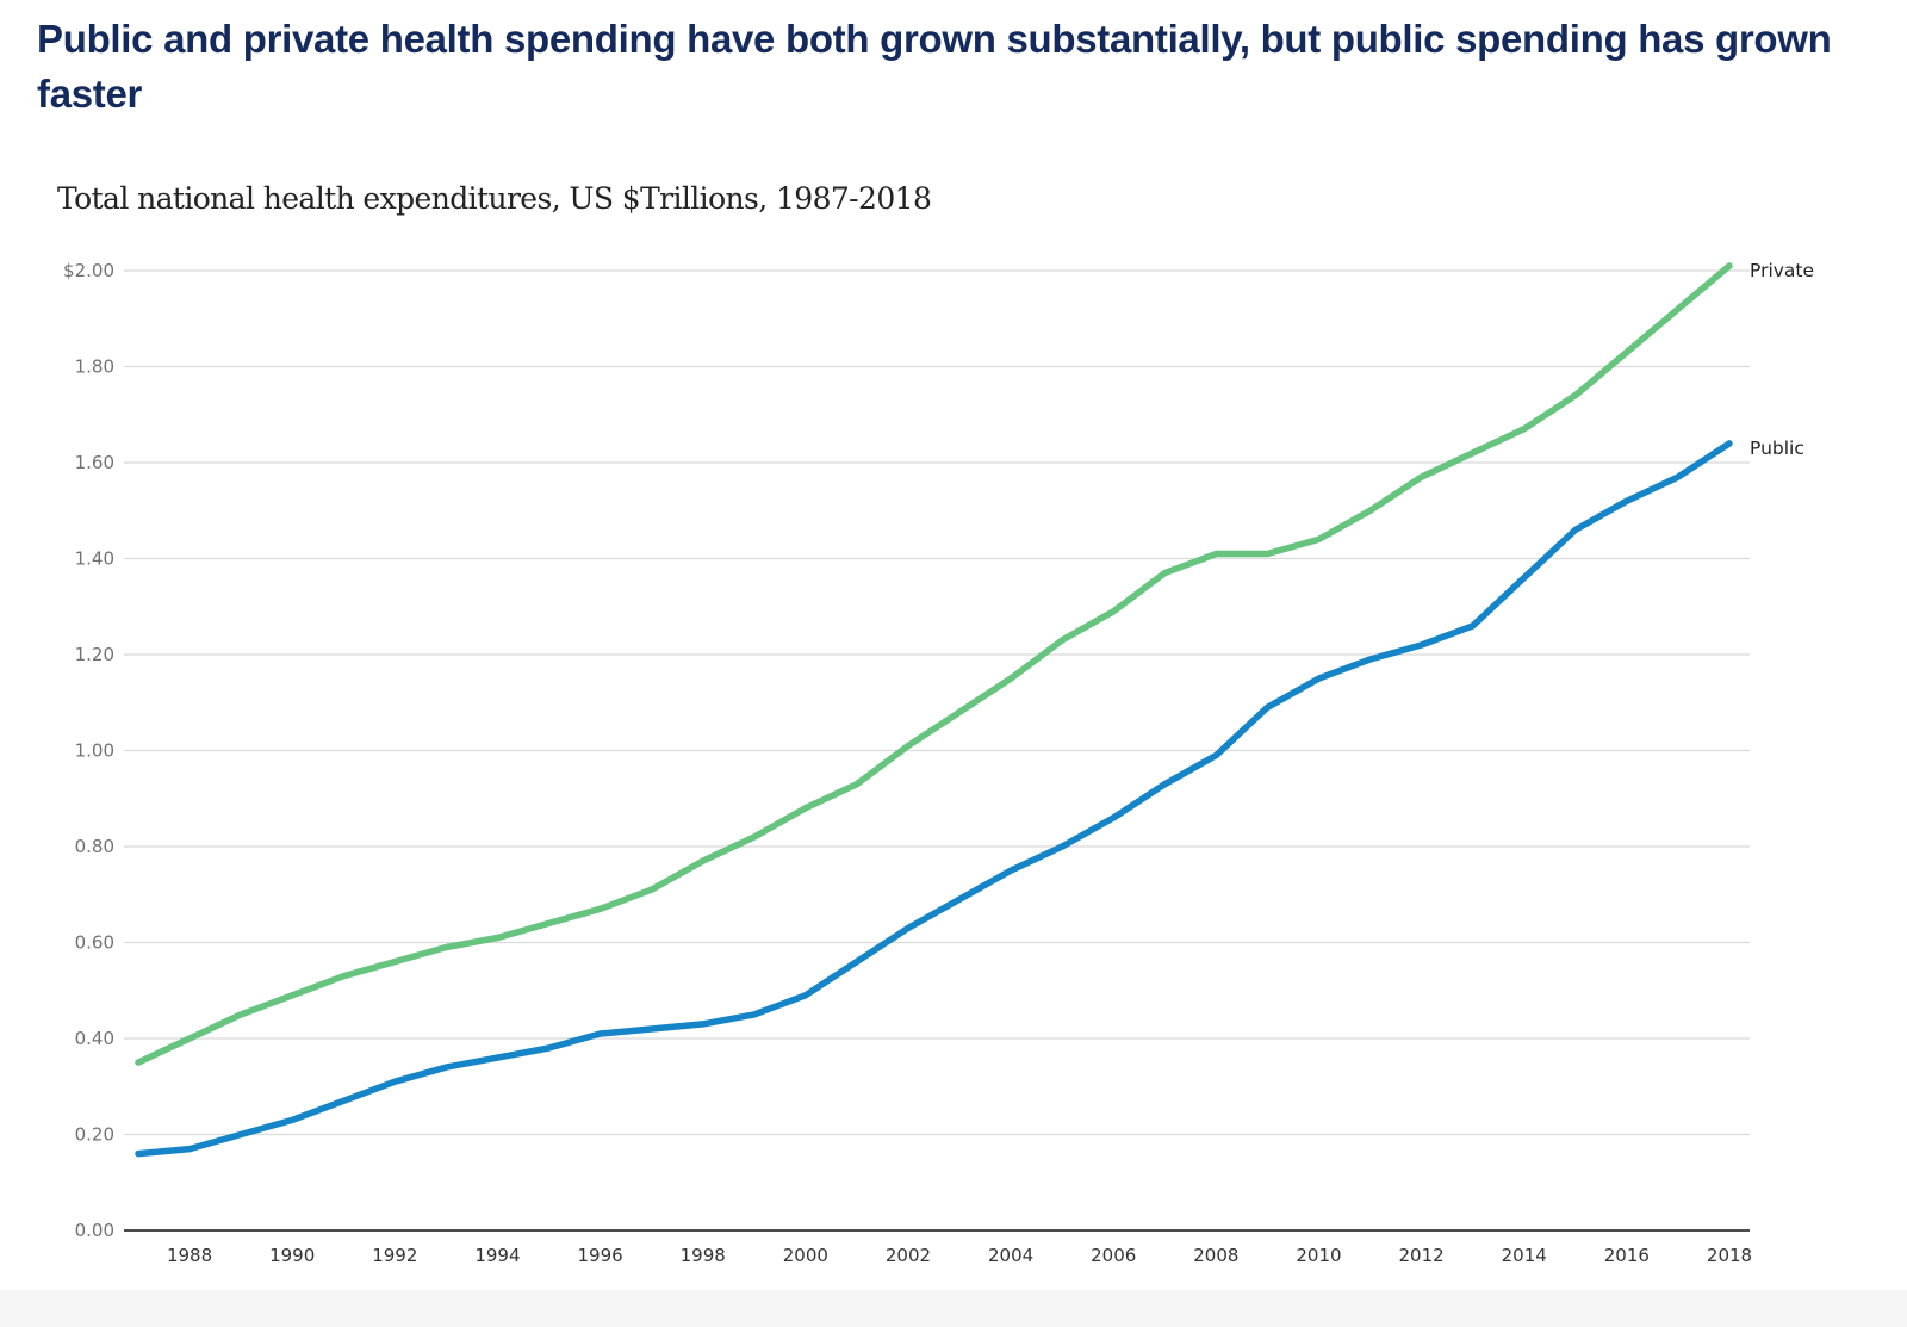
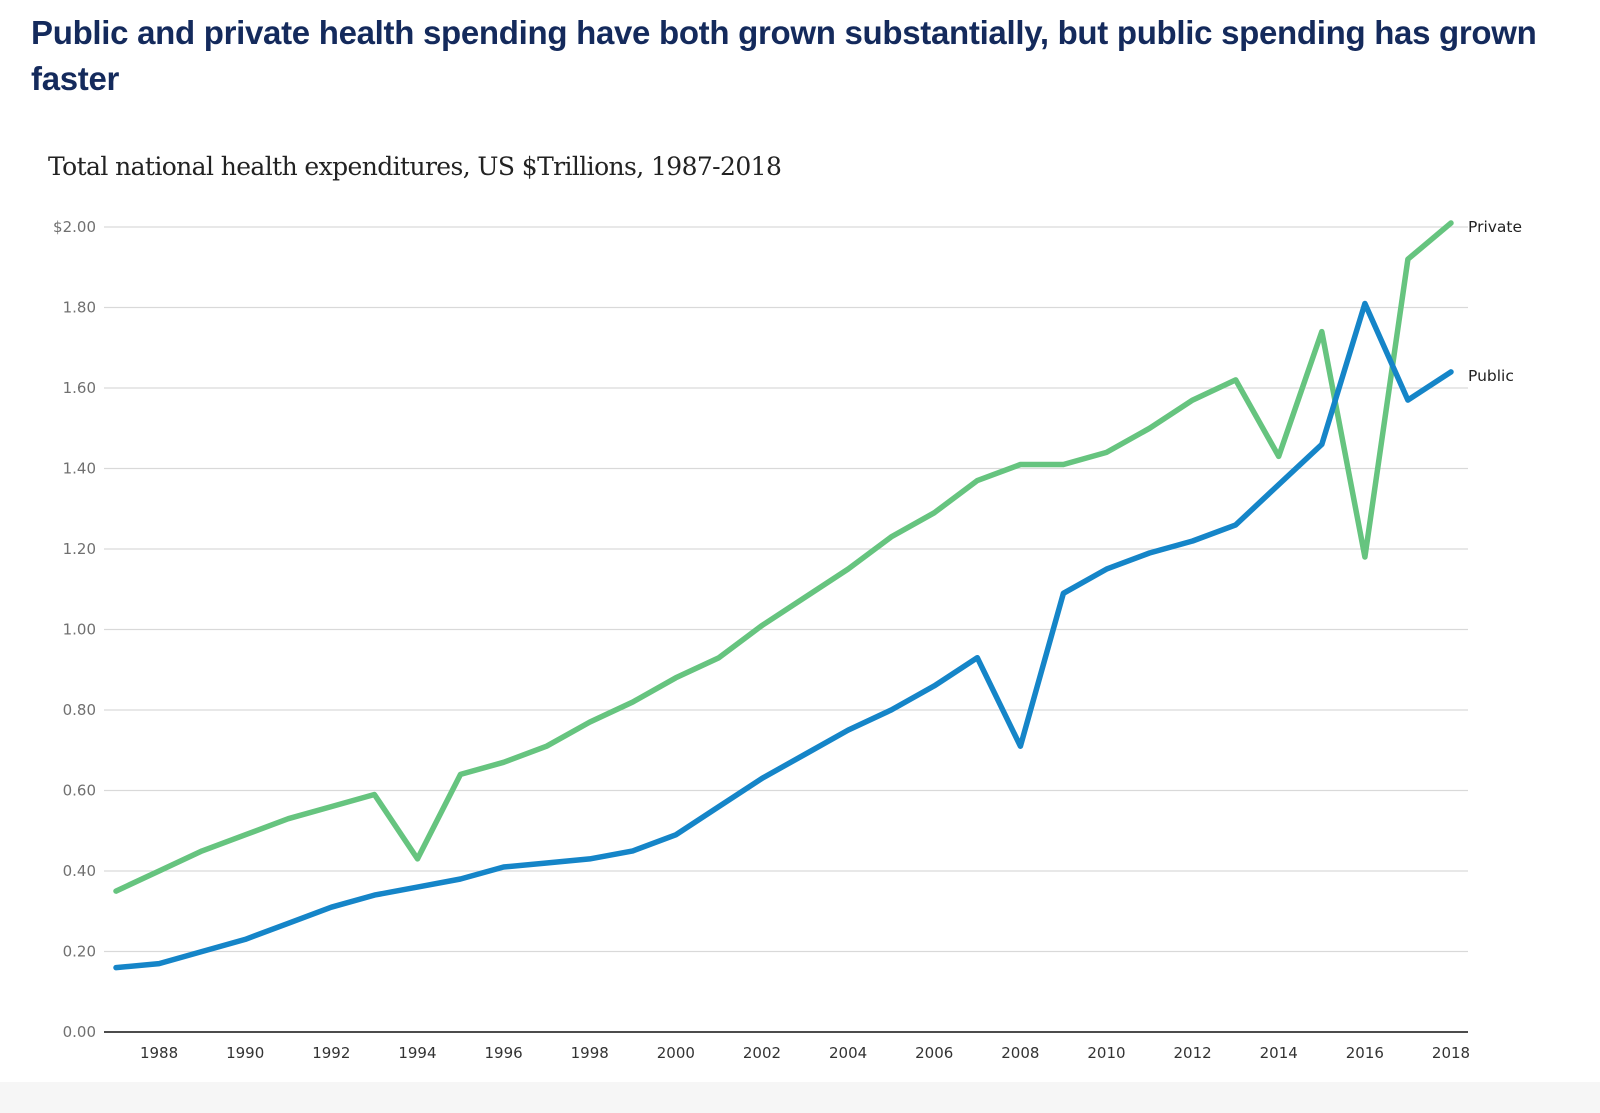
Private/1994: $0.61 -> $0.43
Public/2008: $0.99 -> $0.71
Private/2014: $1.67 -> $1.43
Private/2016: $1.83 -> $1.18
Public/2016: $1.52 -> $1.81
